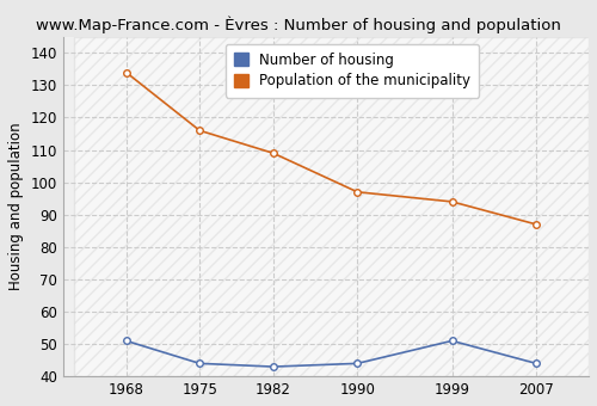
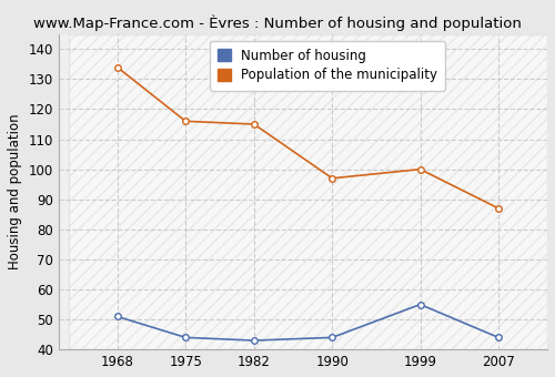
Population of the municipality/1982: 109 -> 115
Number of housing/1999: 51 -> 55
Population of the municipality/1999: 94 -> 100
